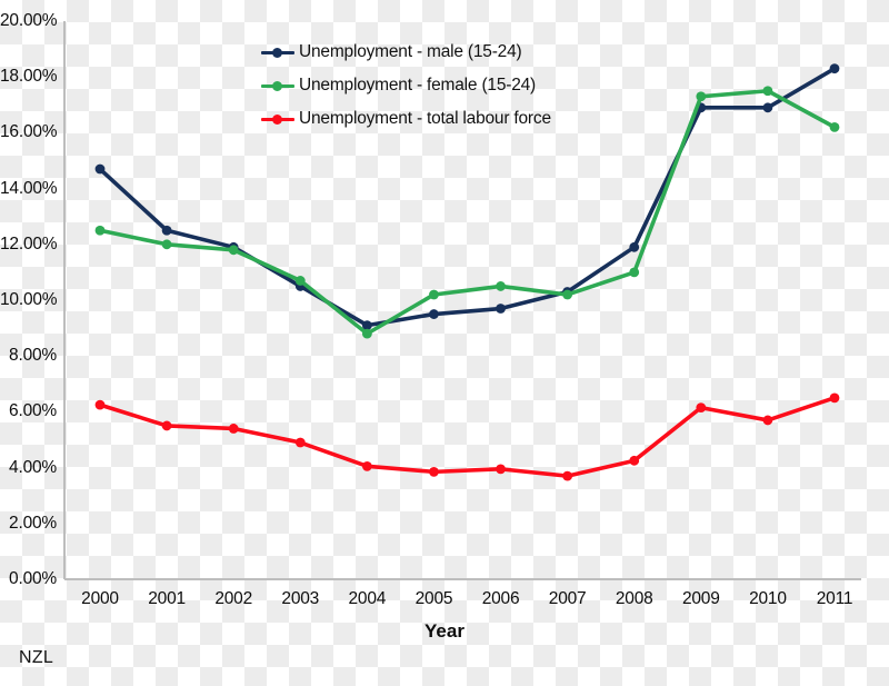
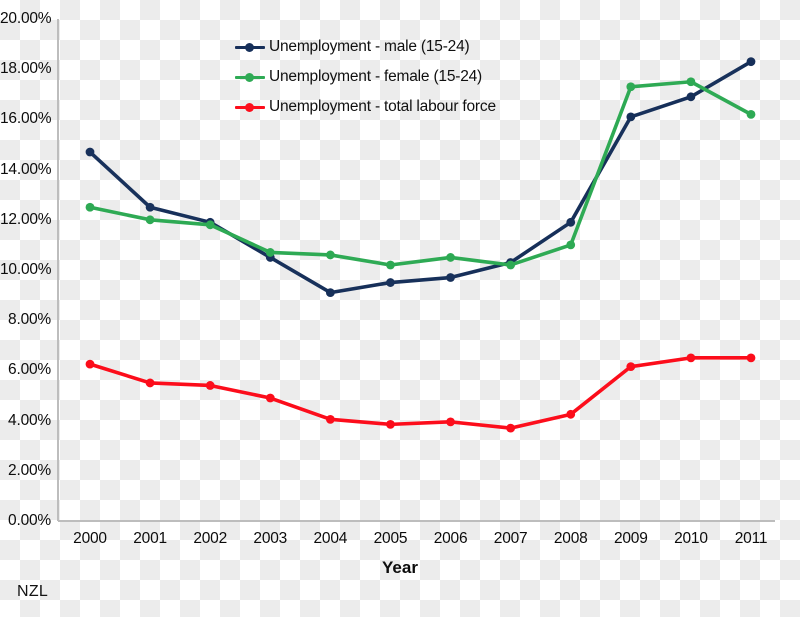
Unemployment - female (15-24)/2004: 8.8% -> 10.6%
Unemployment - male (15-24)/2009: 16.9% -> 16.1%
Unemployment - total labour force/2010: 5.7% -> 6.5%
